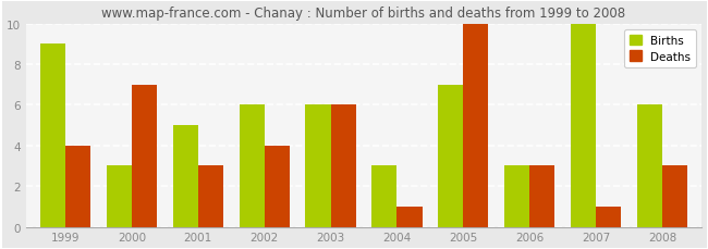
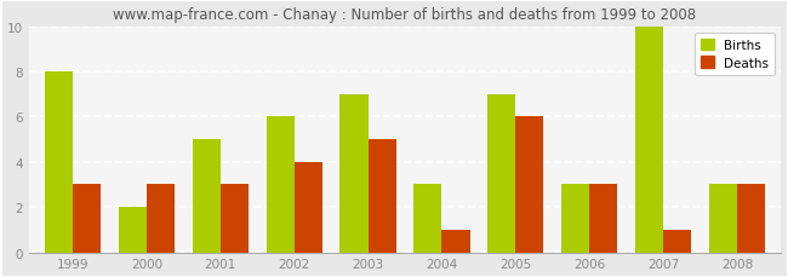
Births/1999: 9 -> 8
Deaths/1999: 4 -> 3
Births/2000: 3 -> 2
Deaths/2000: 7 -> 3
Births/2003: 6 -> 7
Deaths/2003: 6 -> 5
Deaths/2005: 10 -> 6
Births/2008: 6 -> 3
